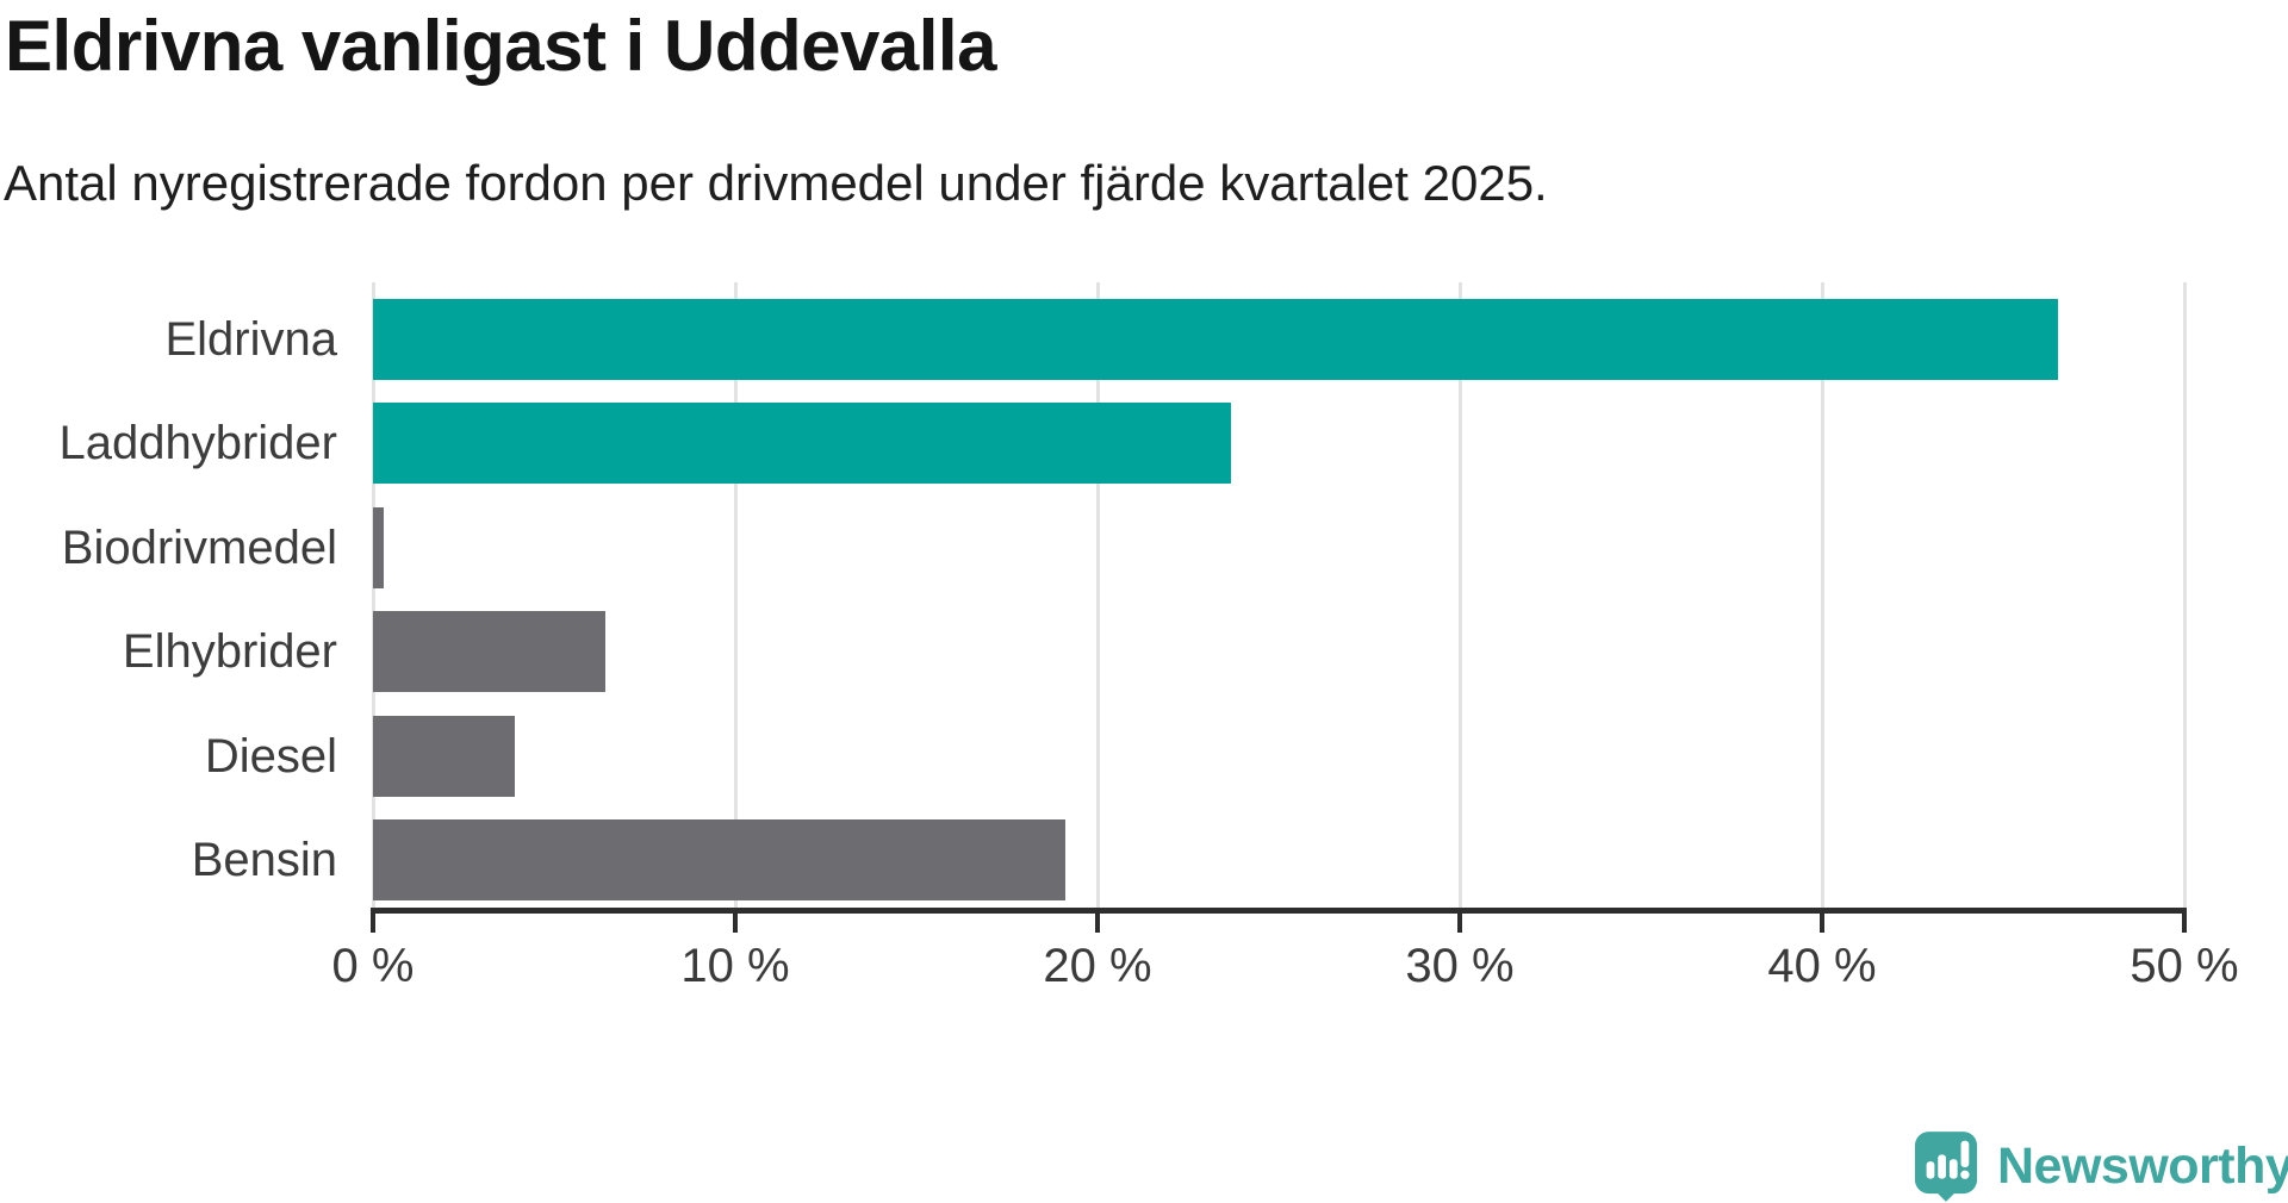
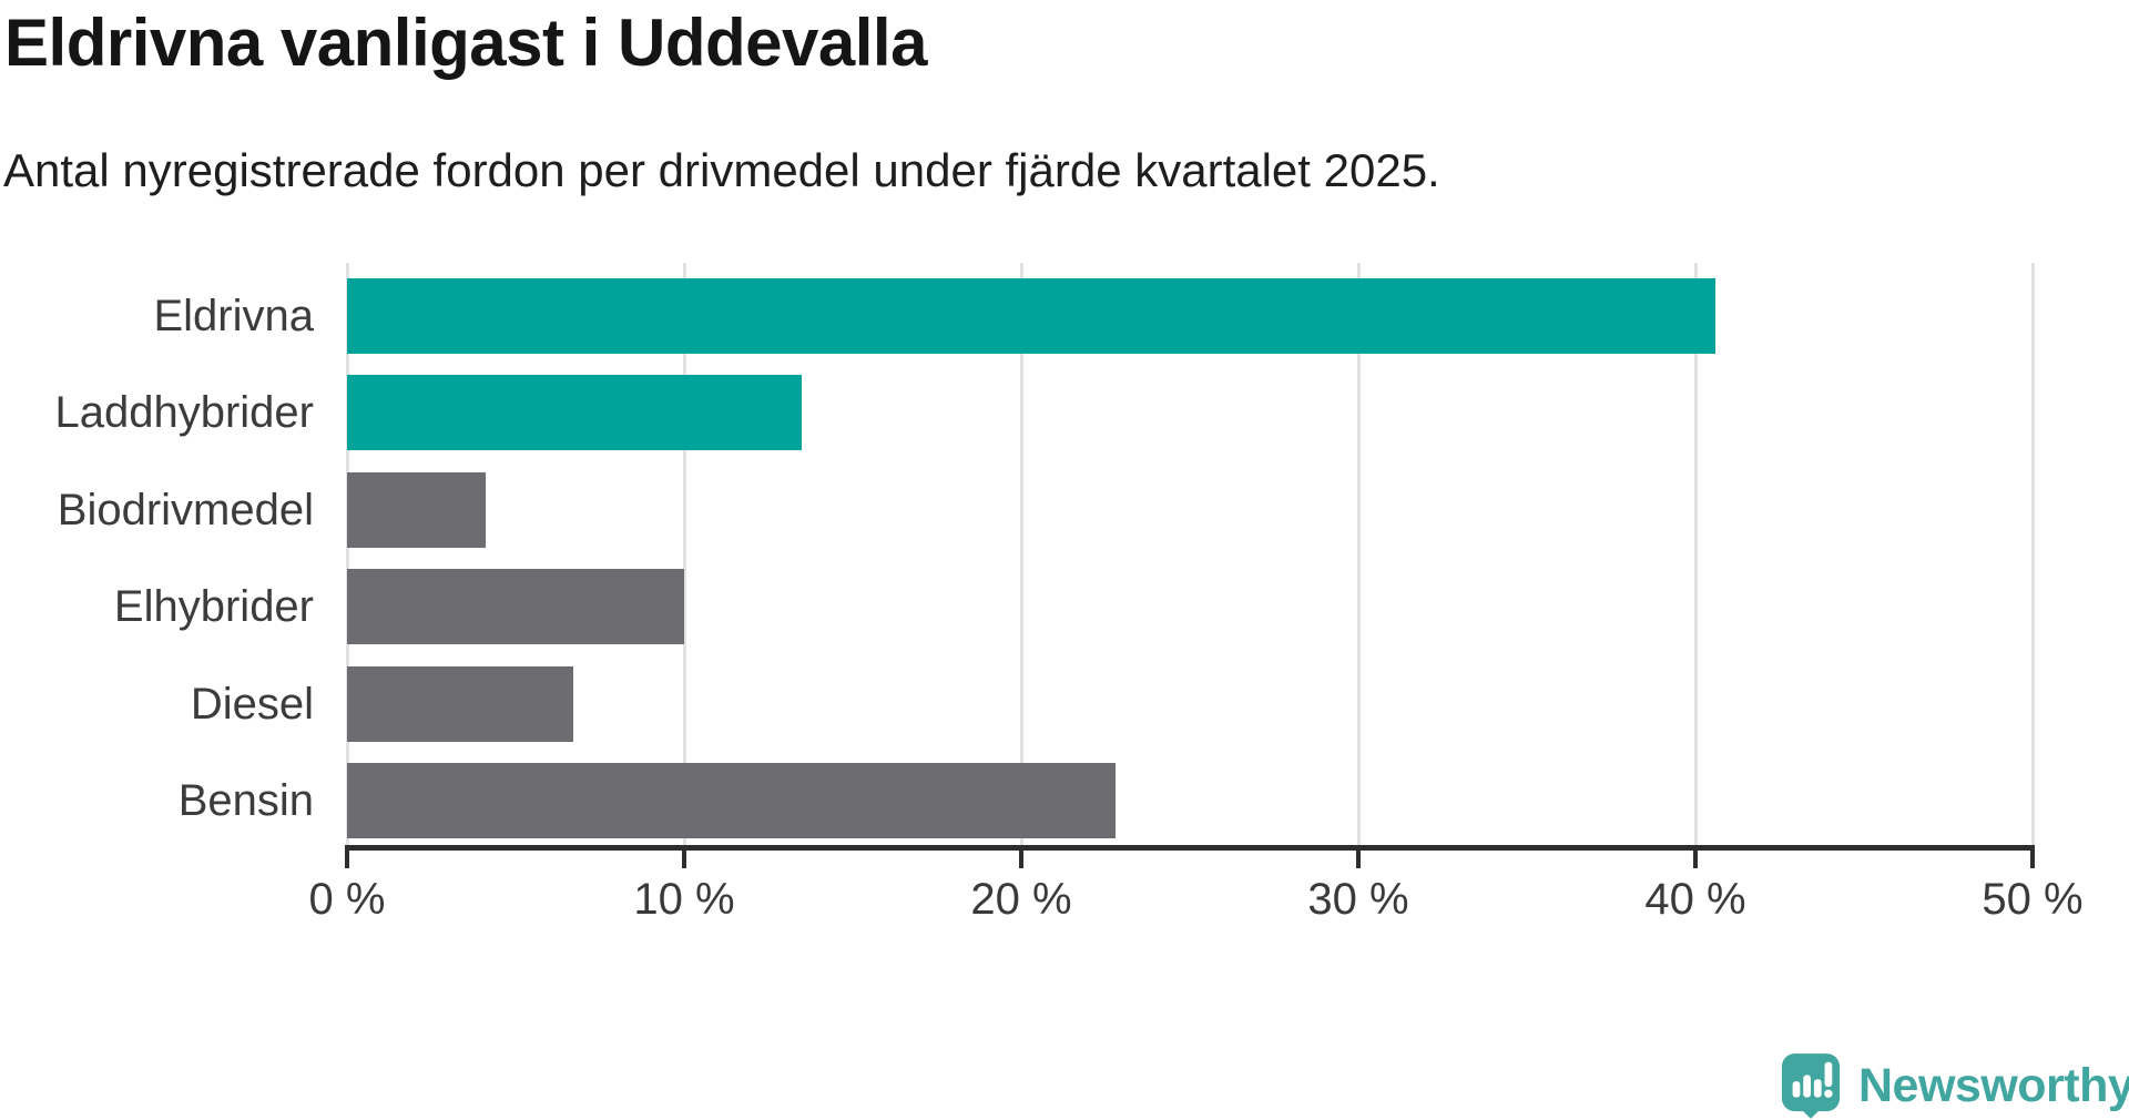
Eldrivna: 46.5% -> 40.6%
Laddhybrider: 23.7% -> 13.5%
Biodrivmedel: 0.3% -> 4.1%
Elhybrider: 6.4% -> 10.0%
Diesel: 3.9% -> 6.7%
Bensin: 19.1% -> 22.8%
